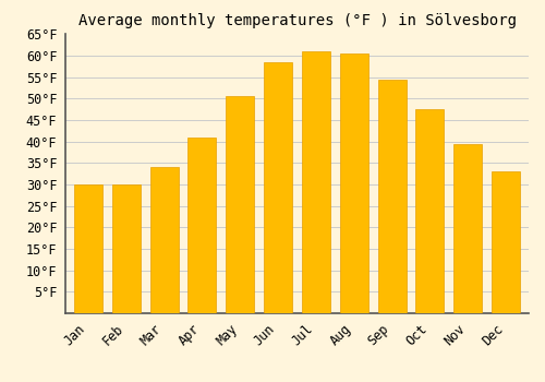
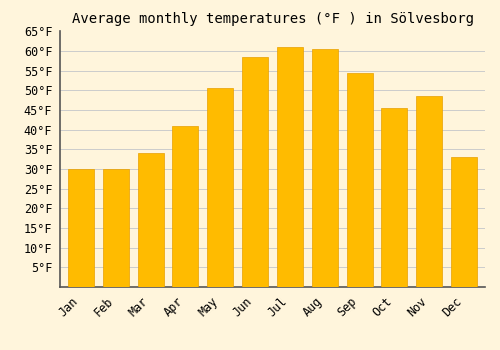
Oct: 47.5°F -> 45.5°F
Nov: 39.5°F -> 48.5°F
